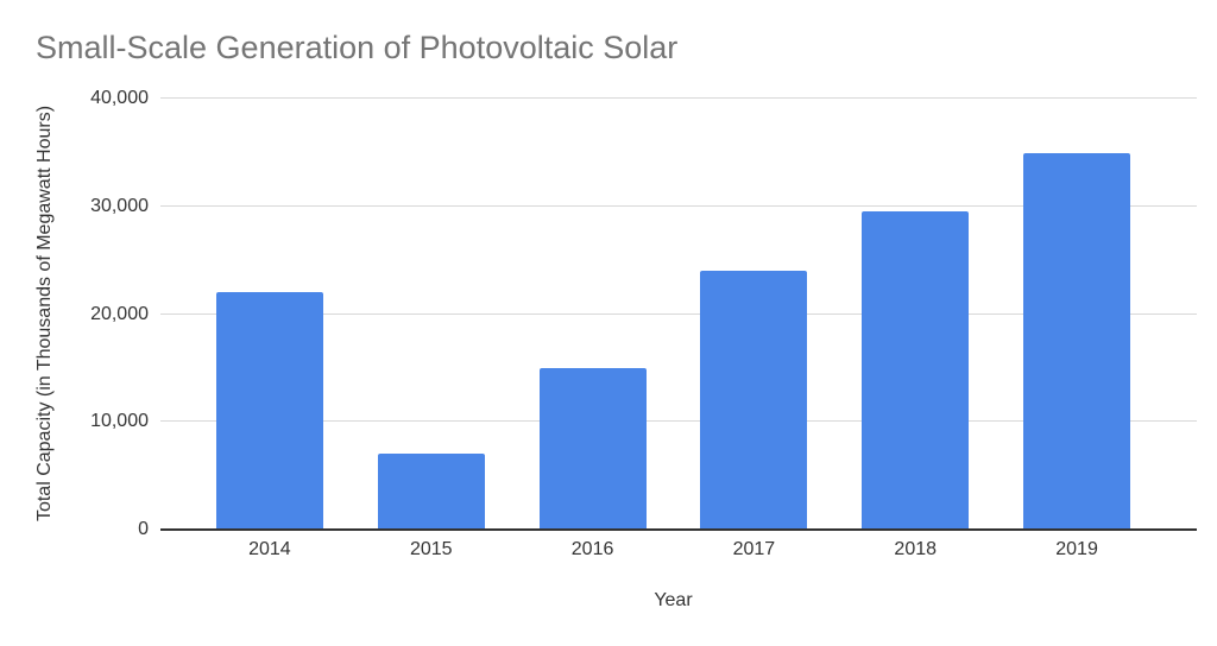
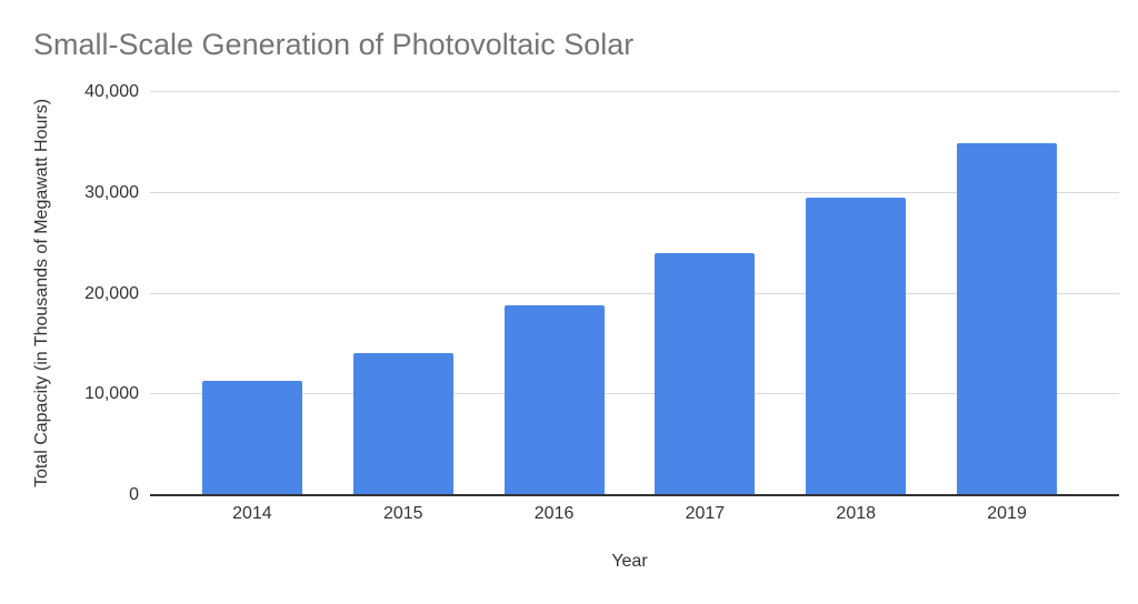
2014: 22000 -> 11000
2015: 7000 -> 14000
2016: 15000 -> 19000
